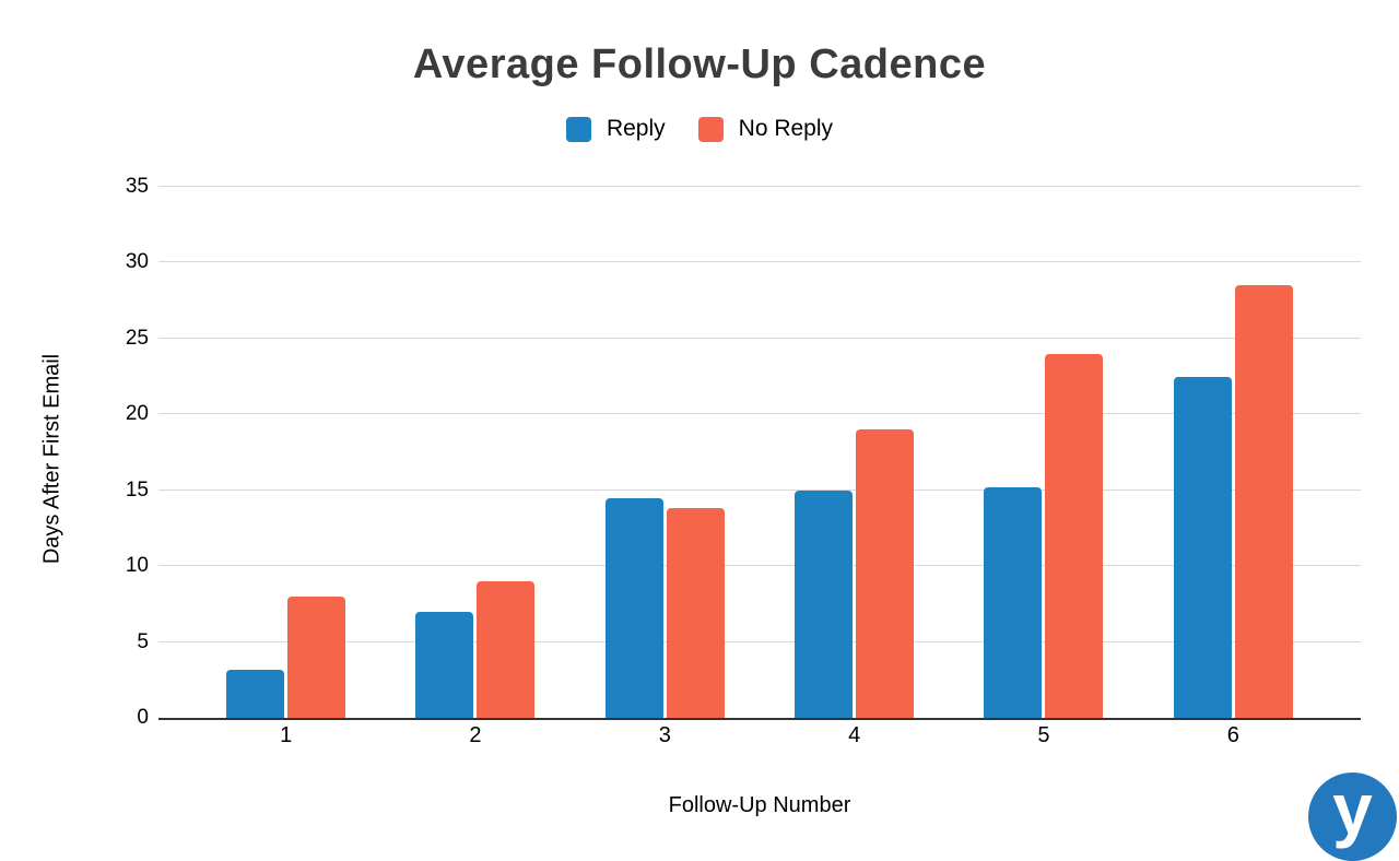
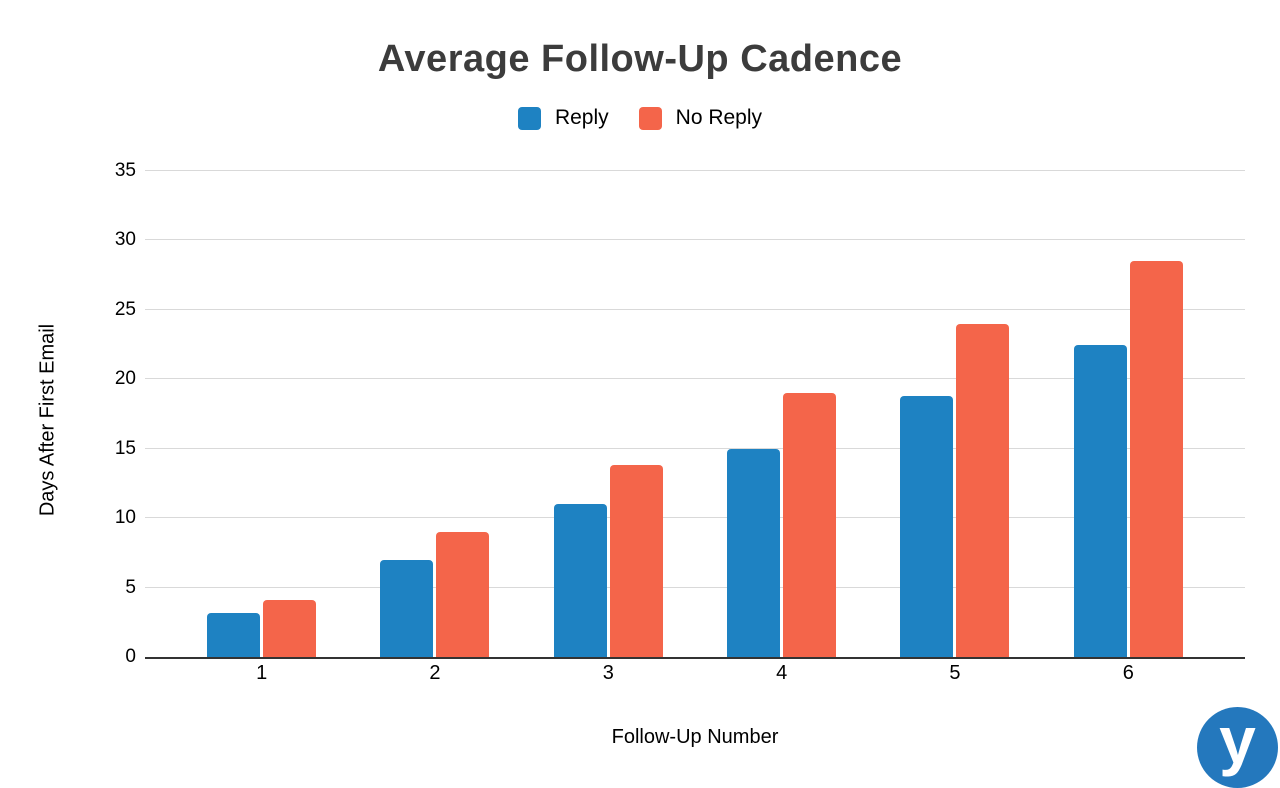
No Reply/1: 8.0 -> 4.1
Reply/3: 14.5 -> 11.0
Reply/5: 15.2 -> 18.8
